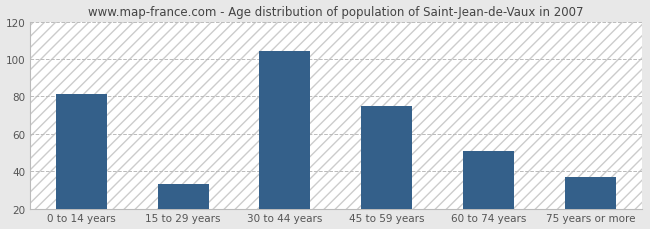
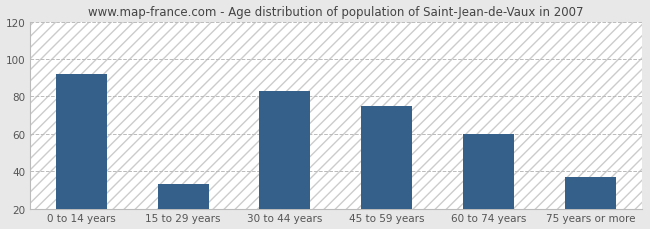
0 to 14 years: 81 -> 92
30 to 44 years: 104 -> 83
60 to 74 years: 51 -> 60
